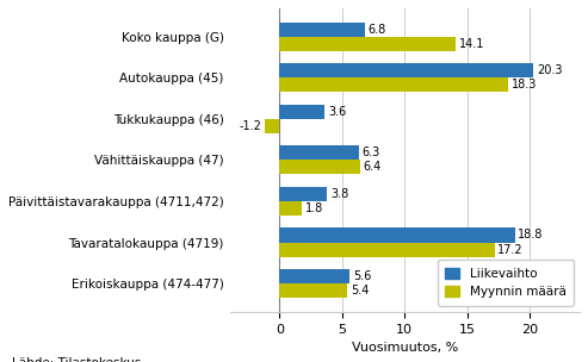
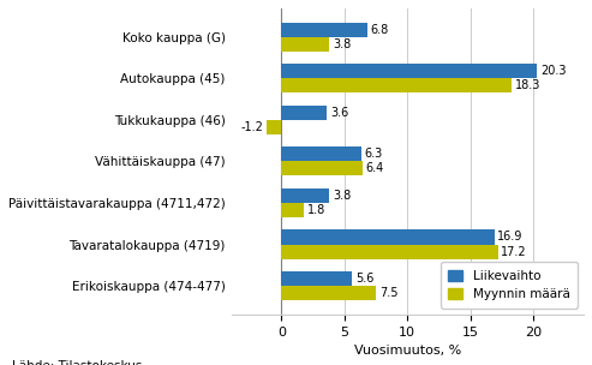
Myynnin määrä/Koko kauppa (G): 14.1 -> 3.8
Liikevaihto/Tavaratalokauppa (4719): 18.8 -> 16.9
Myynnin määrä/Erikoiskauppa (474-477): 5.4 -> 7.5
